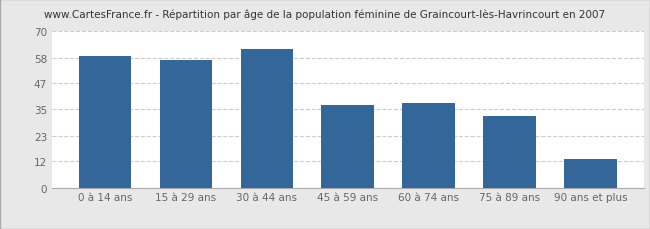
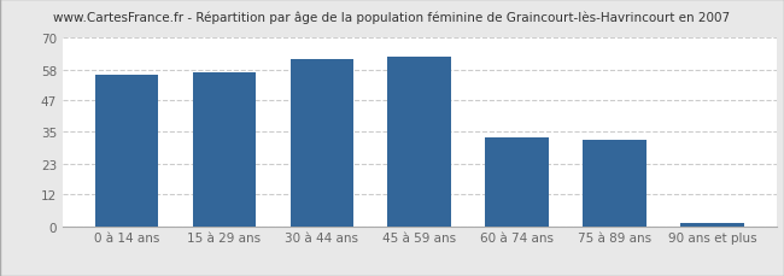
0 à 14 ans: 59 -> 56
45 à 59 ans: 37 -> 63
60 à 74 ans: 38 -> 33
90 ans et plus: 13 -> 1
